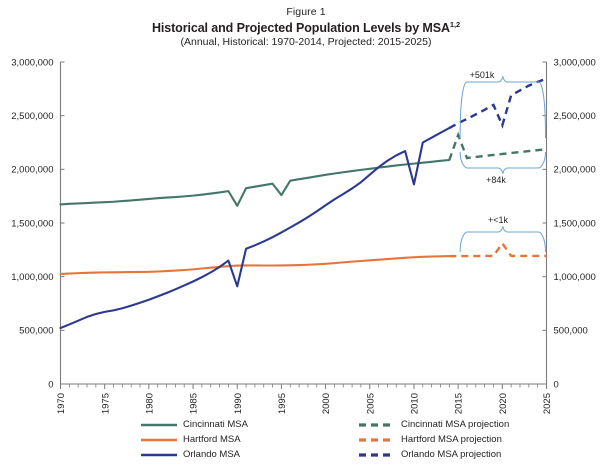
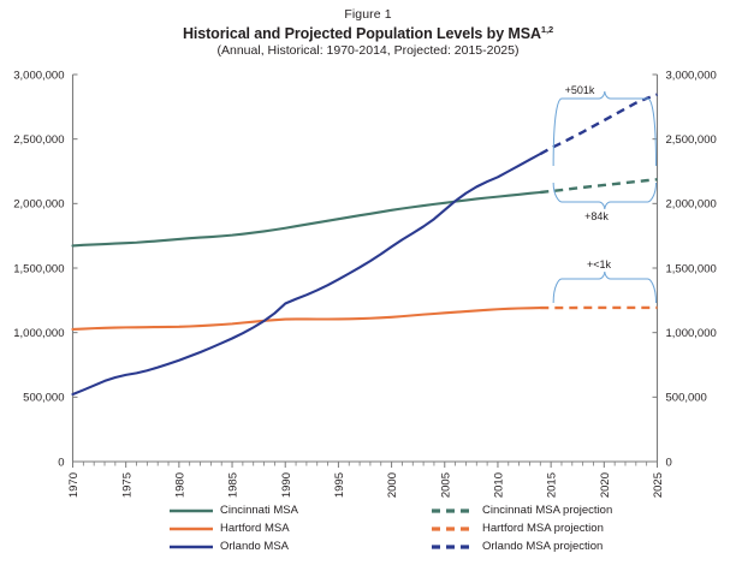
Cincinnati MSA/1990: 1660000 -> 1810000
Orlando MSA/1990: 910000 -> 1220000
Cincinnati MSA/1995: 1760000 -> 1880000
Orlando MSA/2010: 1860000 -> 2200000
Cincinnati MSA/2015: 2320000 -> 2100000
Hartford MSA/2020: 1310000 -> 1190000
Orlando MSA/2020: 2410000 -> 2640000
